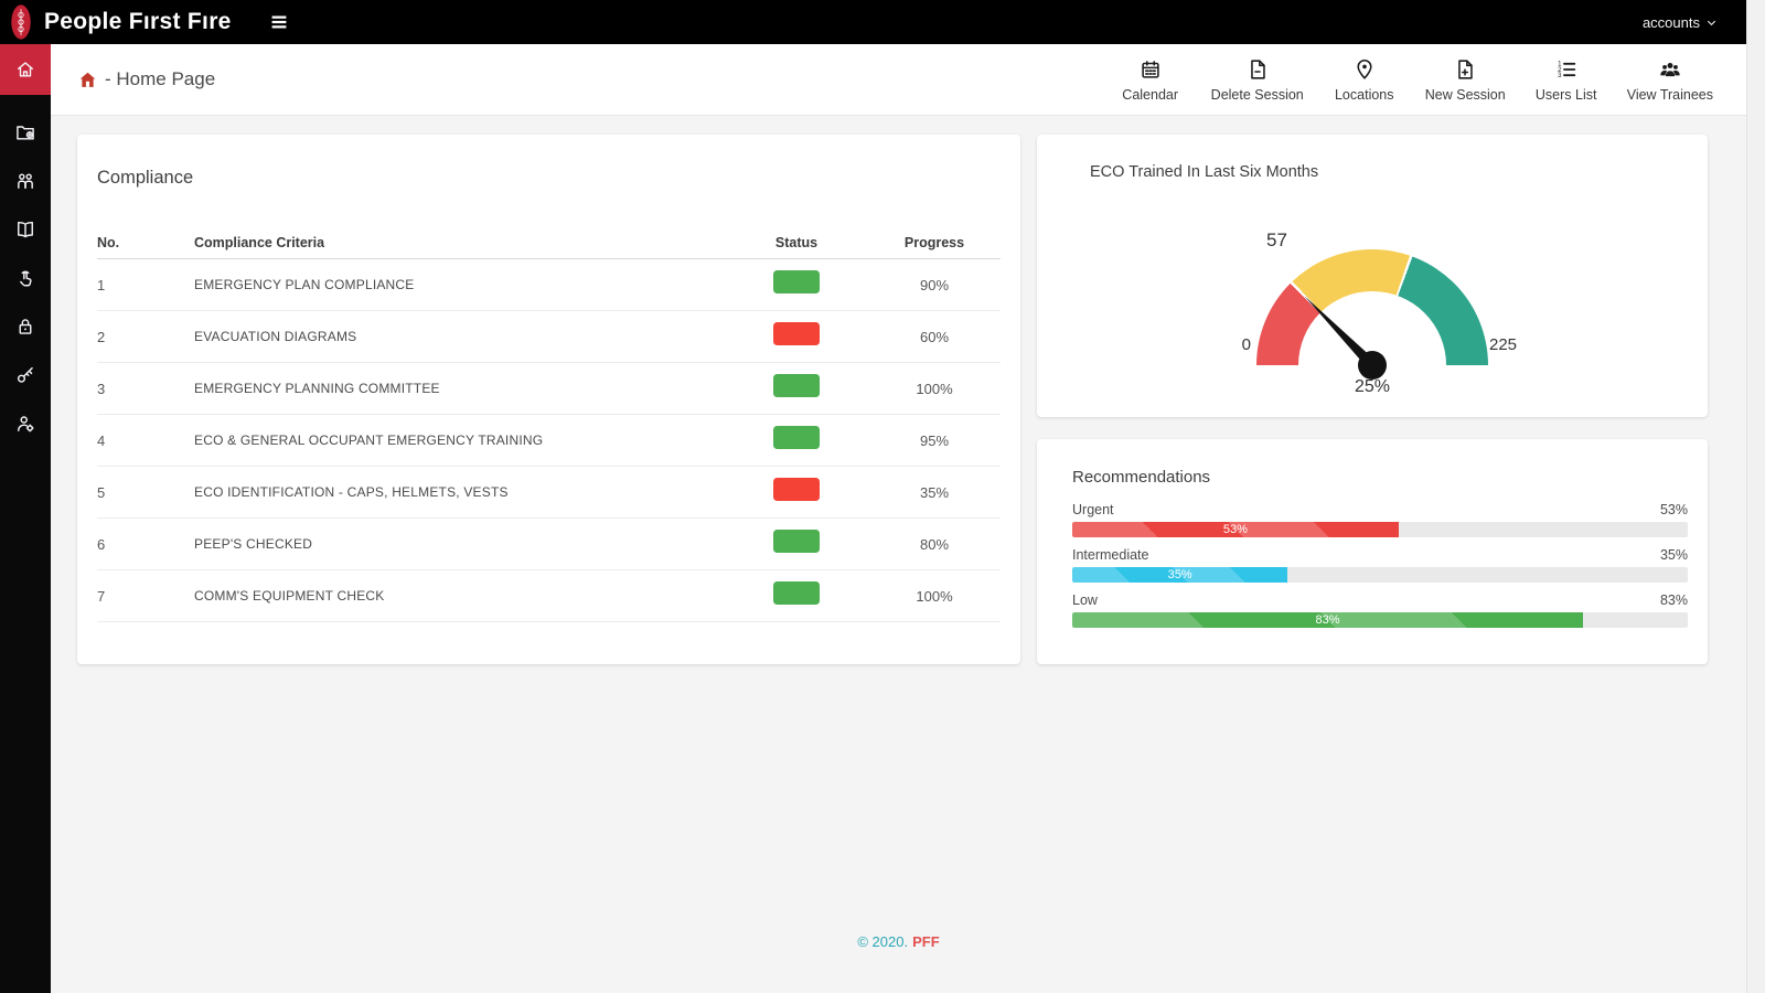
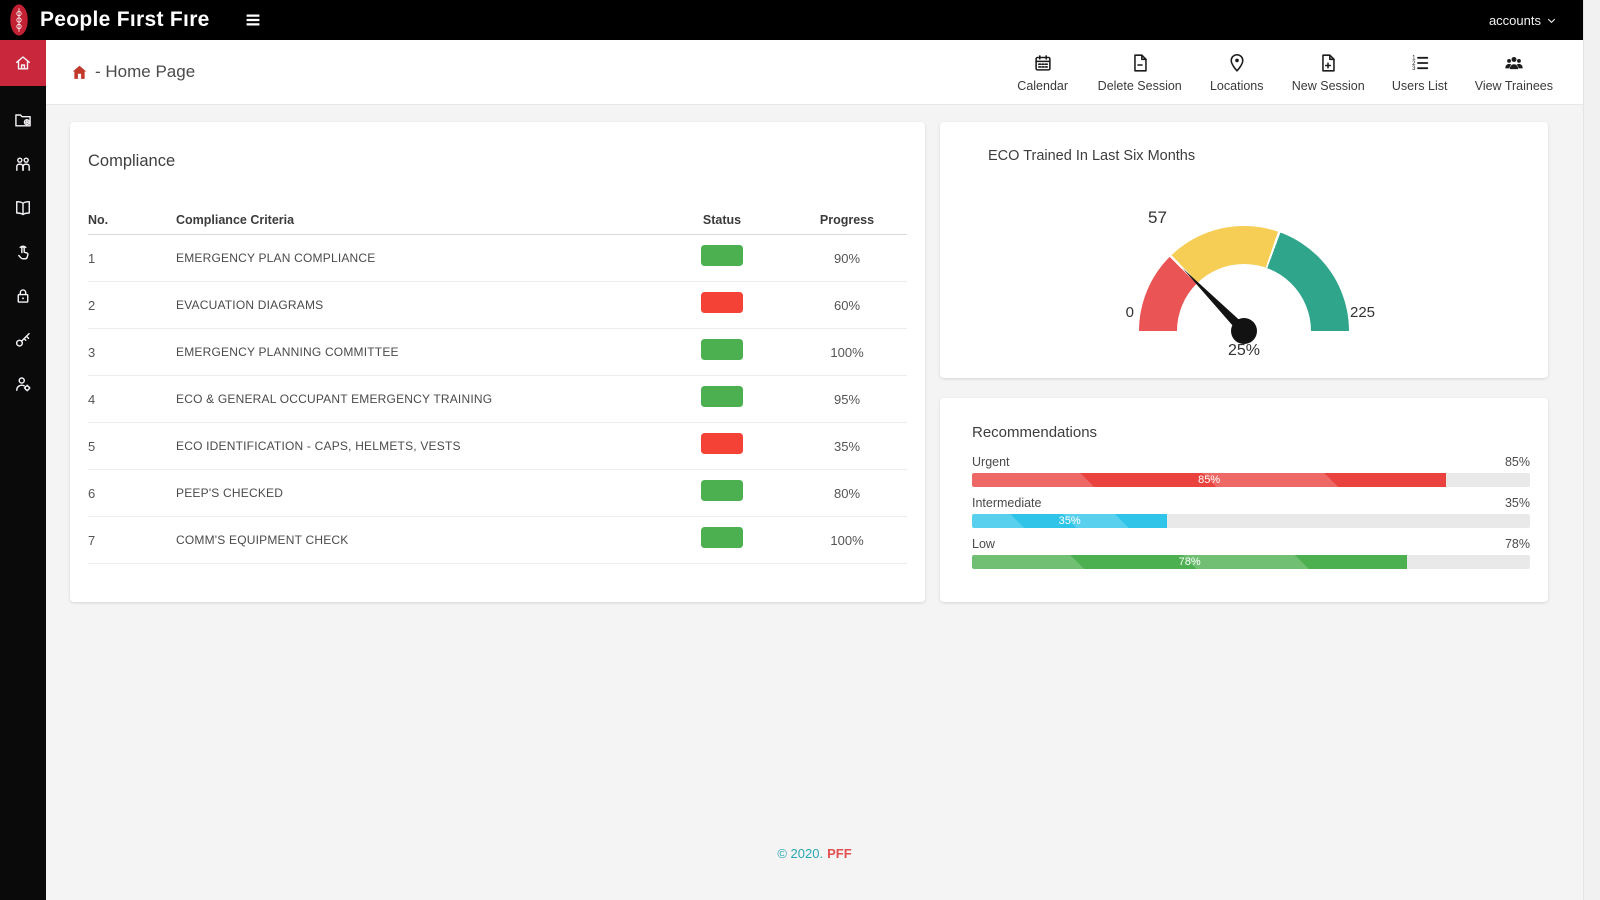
Recommendations/Urgent: 53% -> 85%
Recommendations/Low: 83% -> 78%
